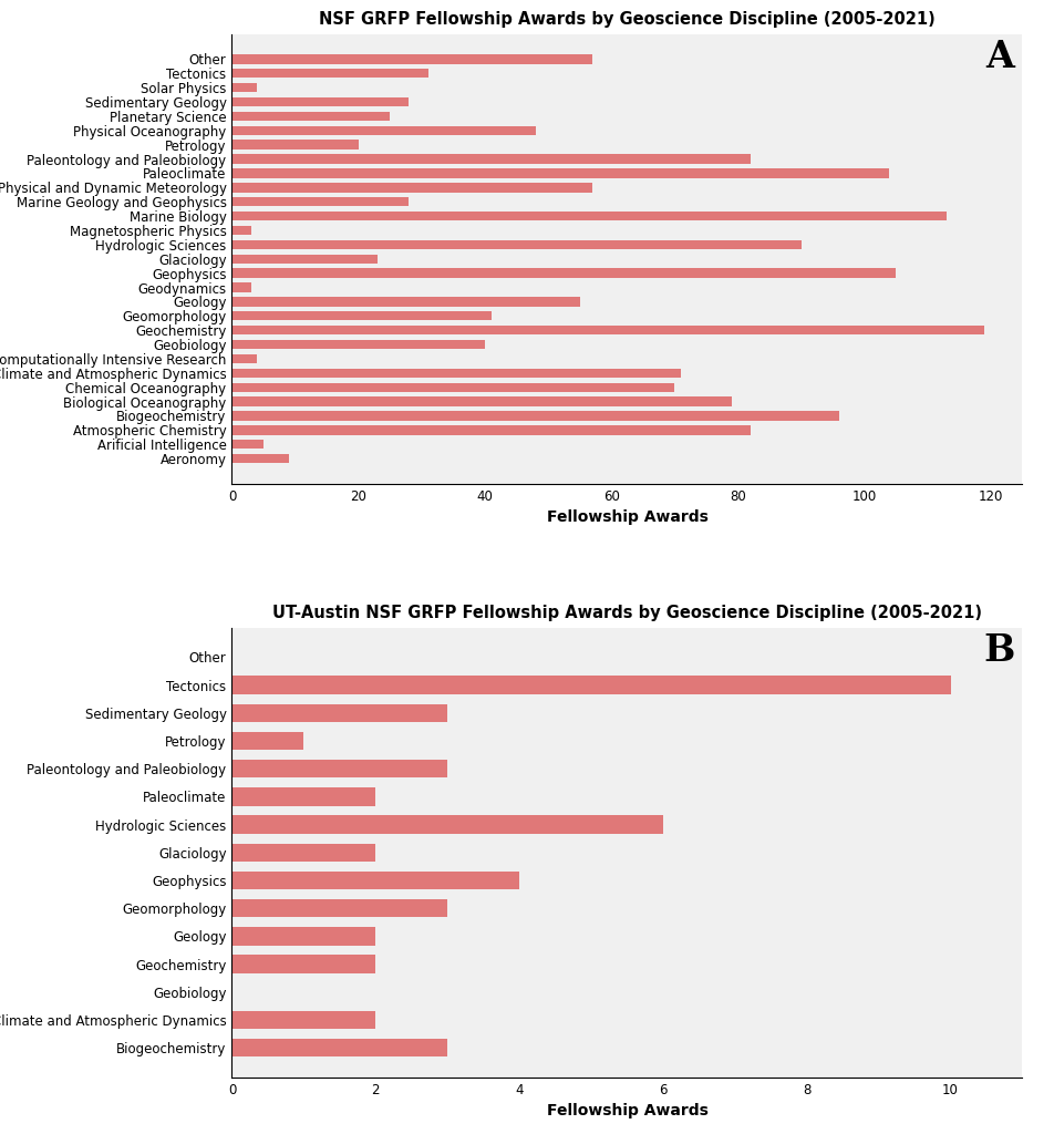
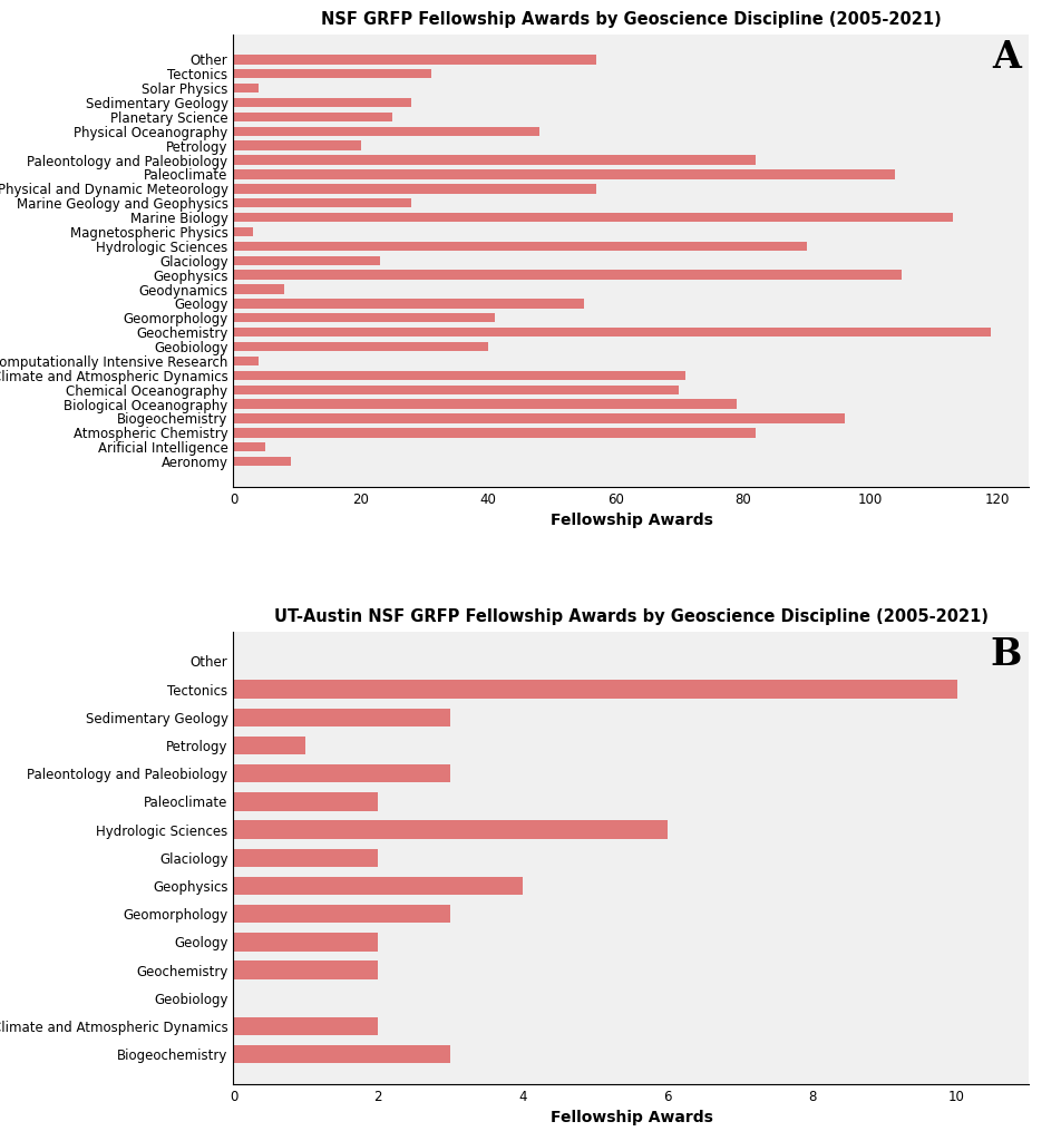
Geodynamics: 3 -> 8
